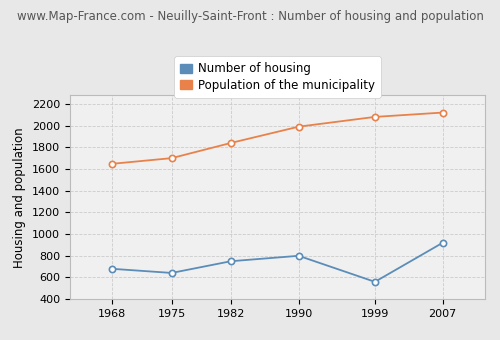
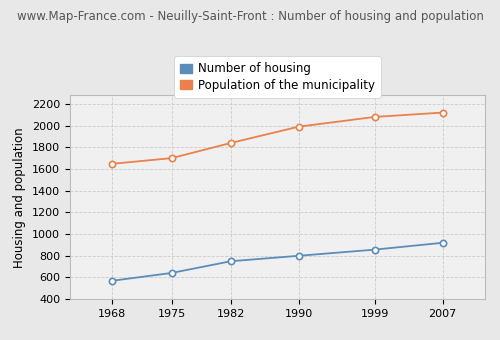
Number of housing/1968: 680 -> 570
Number of housing/1999: 560 -> 860
